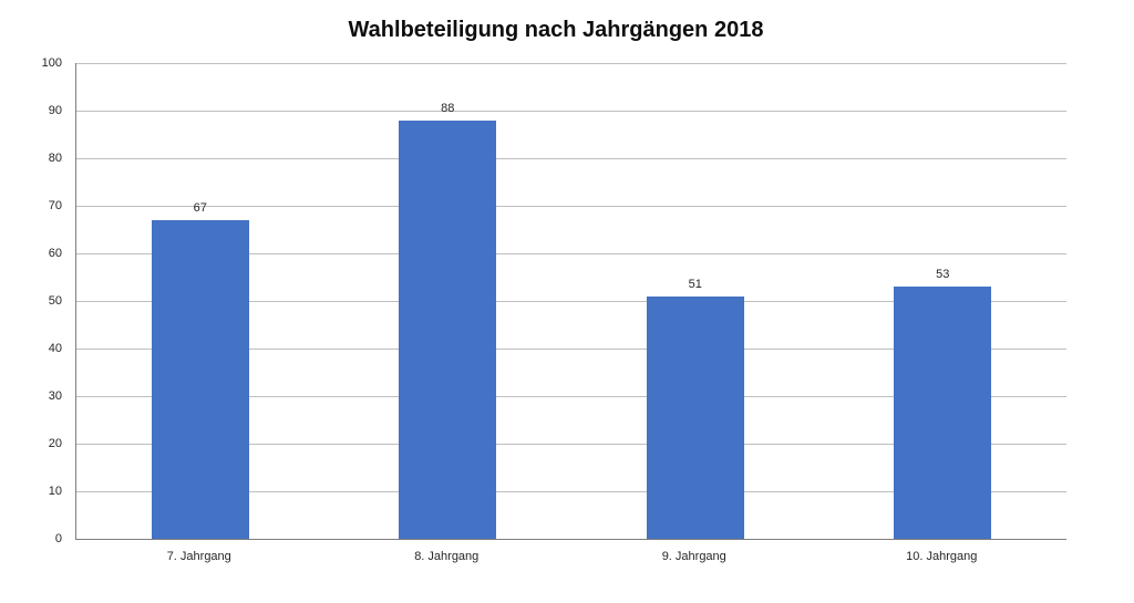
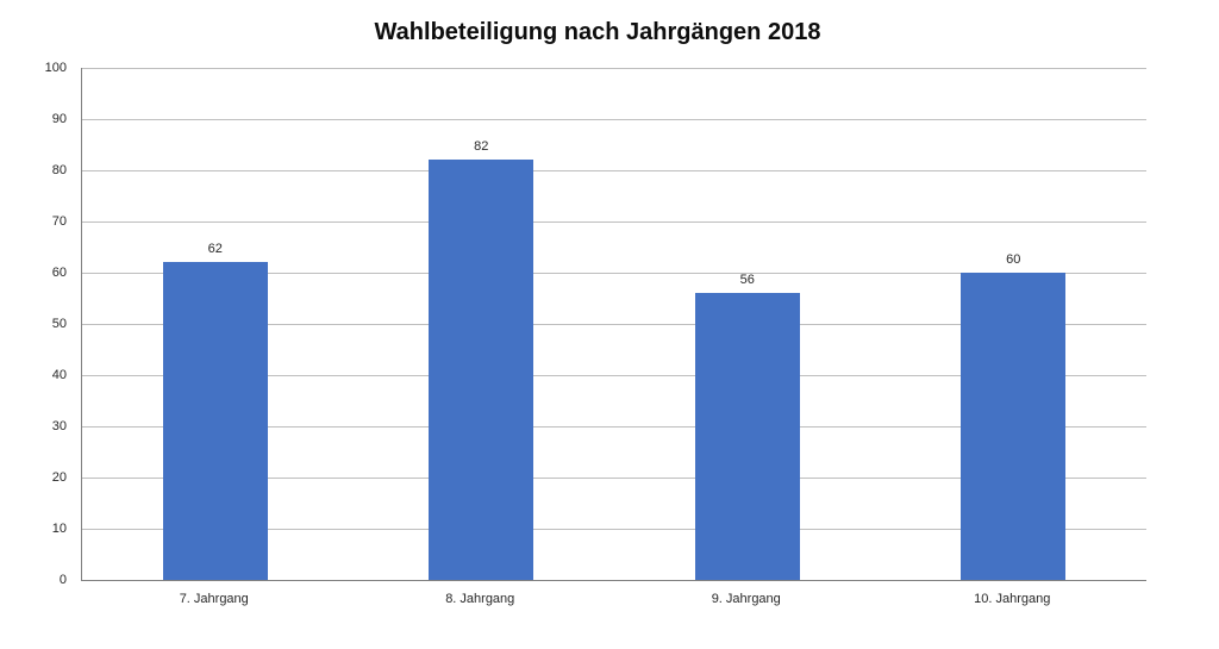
7. Jahrgang: 67 -> 62
8. Jahrgang: 88 -> 82
9. Jahrgang: 51 -> 56
10. Jahrgang: 53 -> 60
